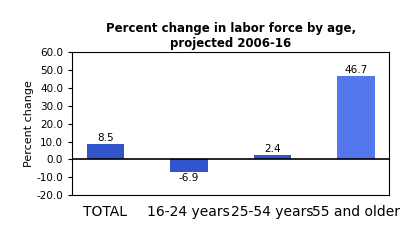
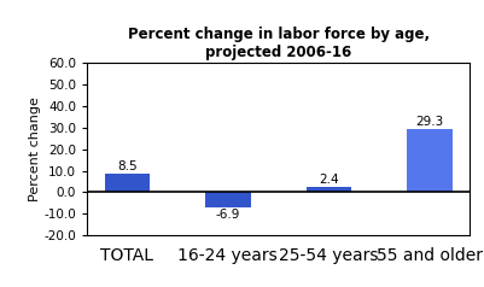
55 and older: 46.7 -> 29.3
